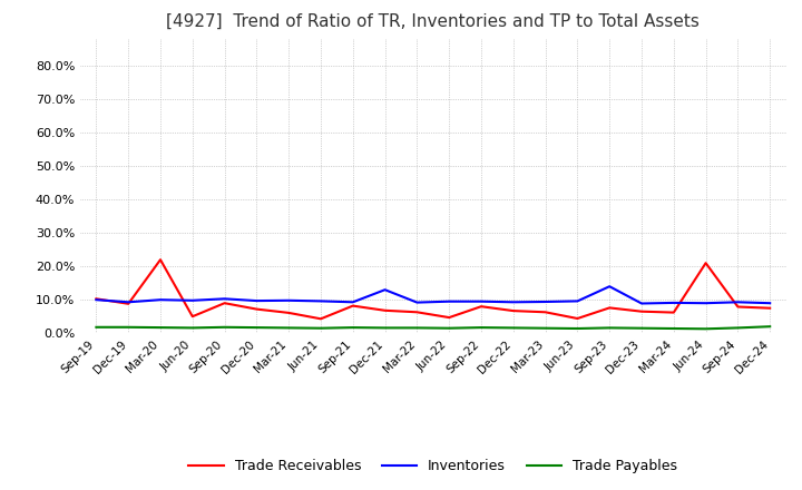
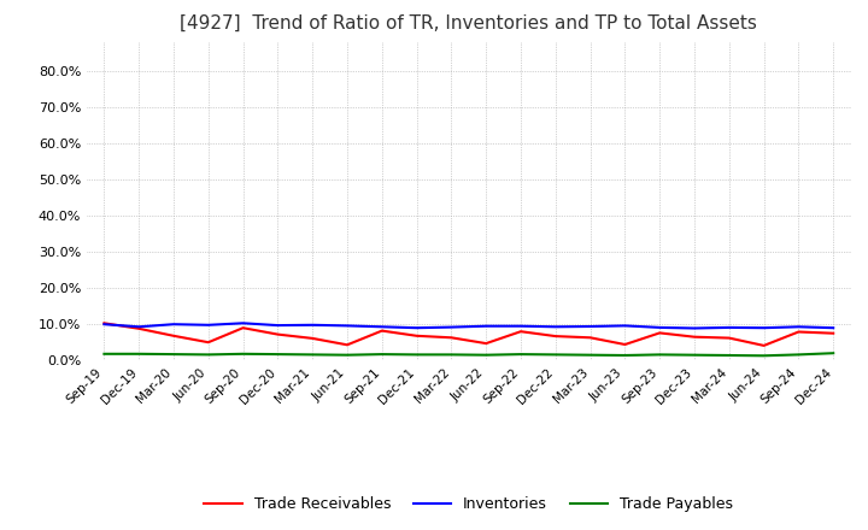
Trade Receivables/Mar-20: 22.0% -> 6.8%
Inventories/Dec-21: 13.0% -> 9.0%
Inventories/Sep-23: 14.0% -> 9.1%
Trade Receivables/Jun-24: 21.0% -> 4.1%
